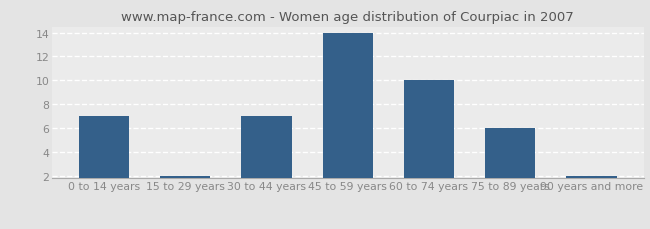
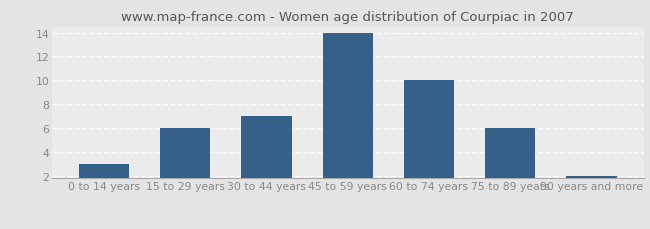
0 to 14 years: 7 -> 3
15 to 29 years: 2 -> 6
